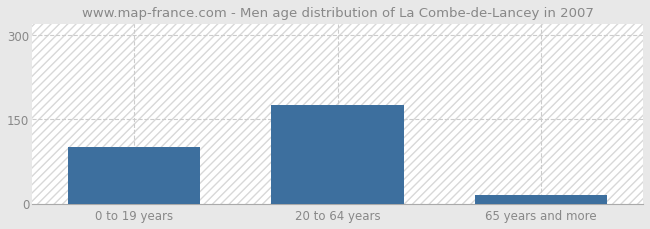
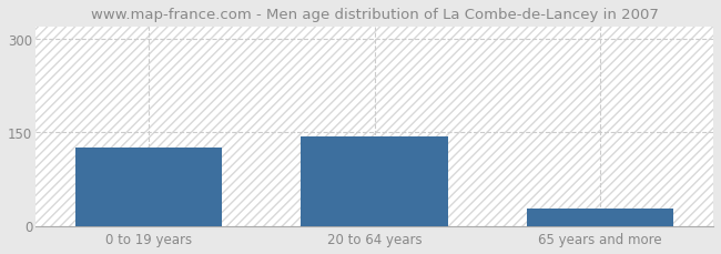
0 to 19 years: 100 -> 126
20 to 64 years: 175 -> 144
65 years and more: 15 -> 28
